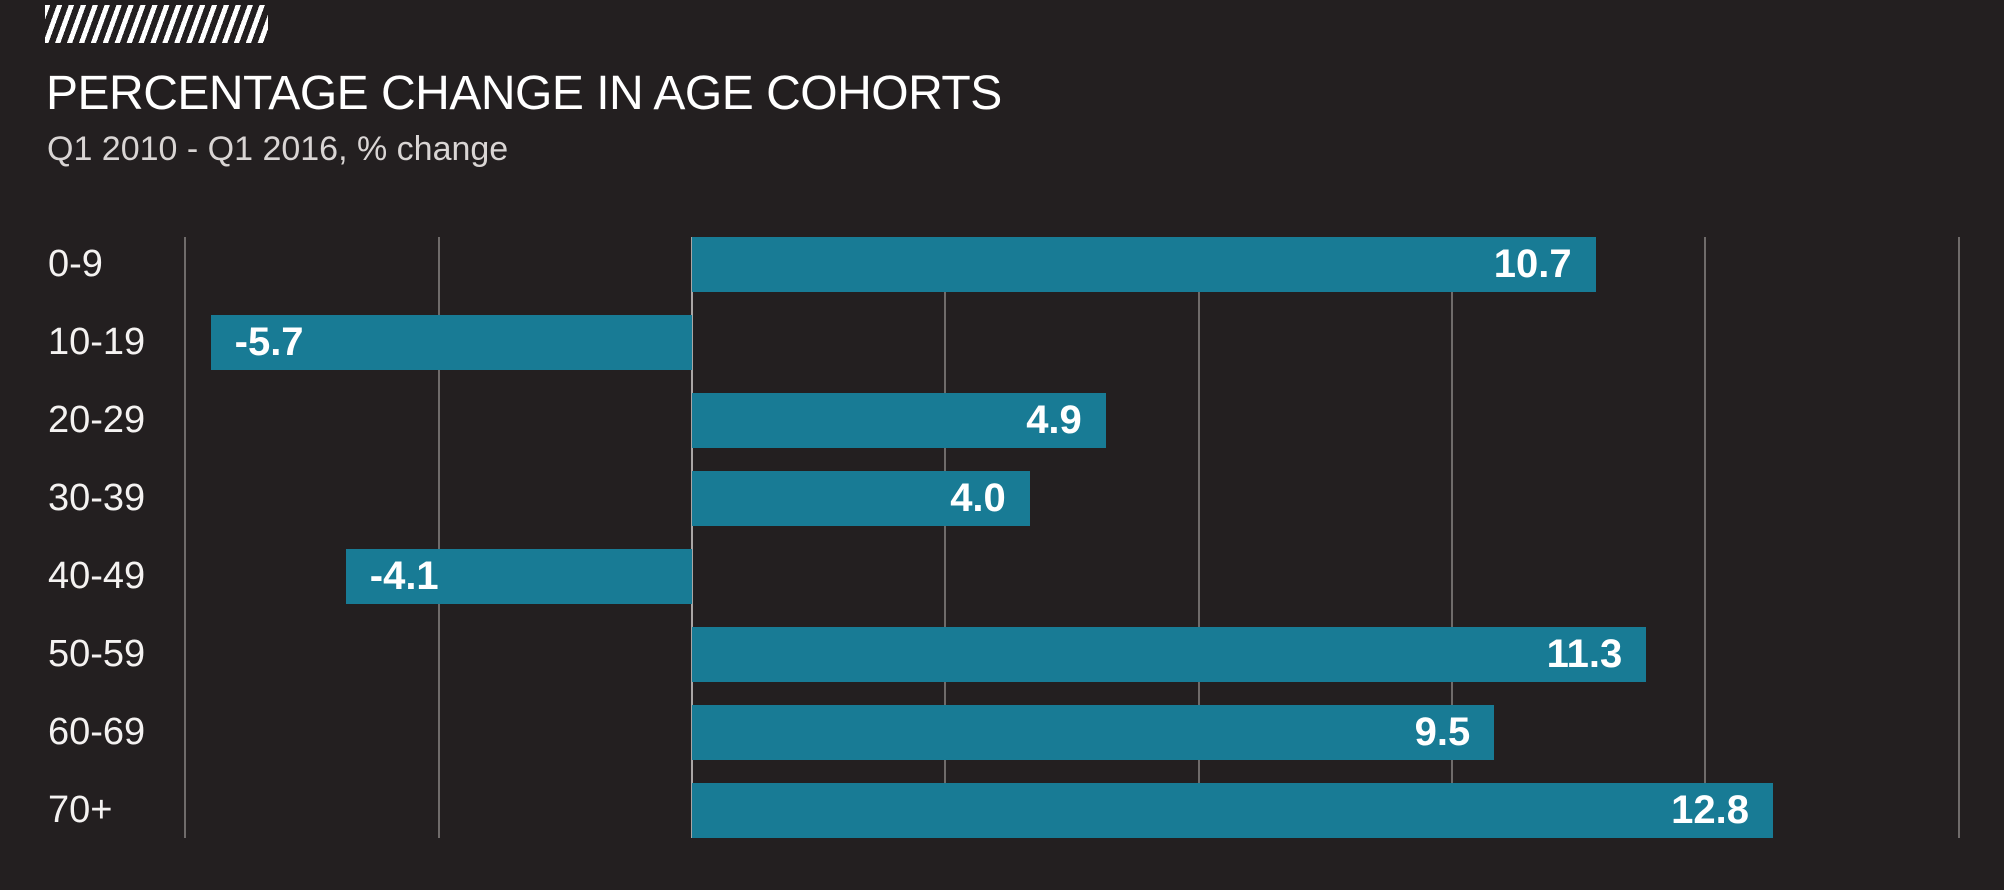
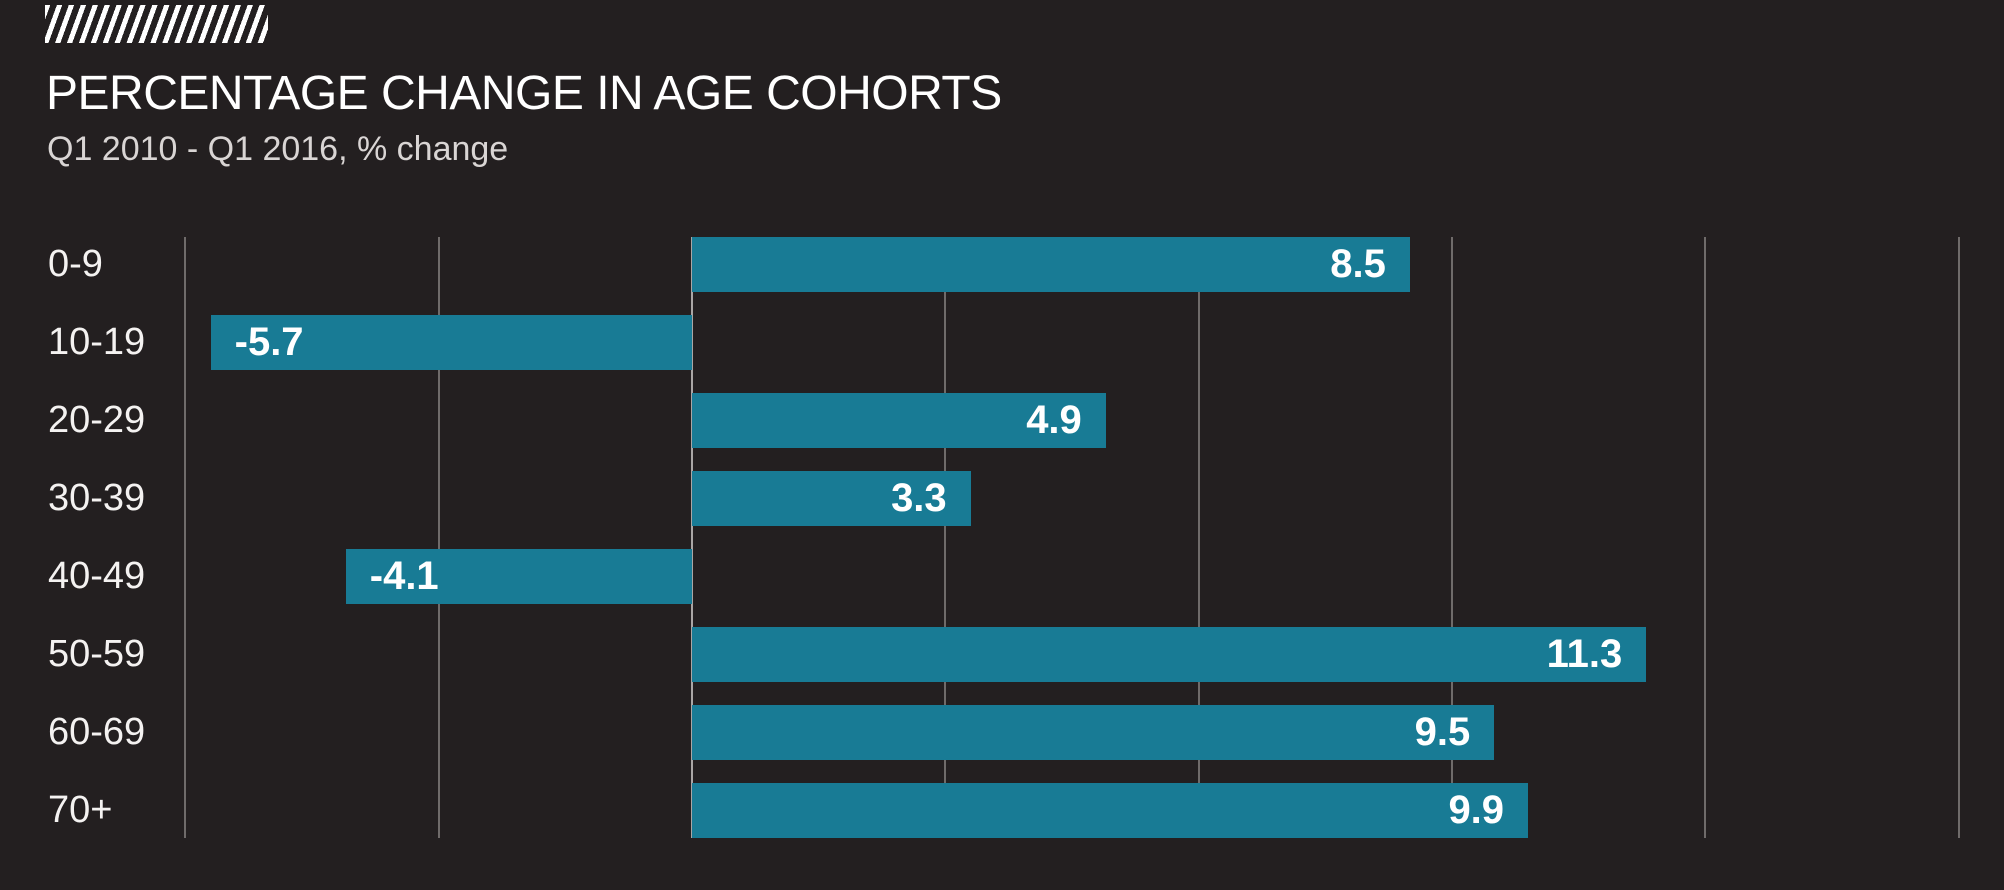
0-9: 10.7 -> 8.5
30-39: 4.0 -> 3.3
70+: 12.8 -> 9.9
